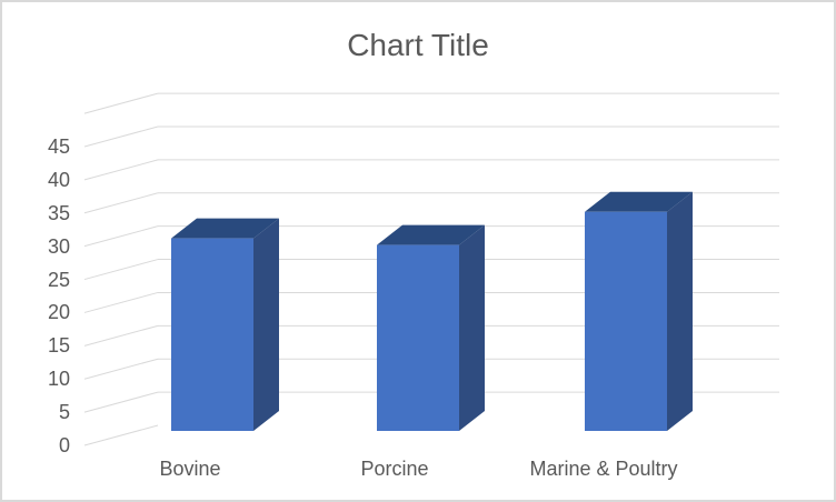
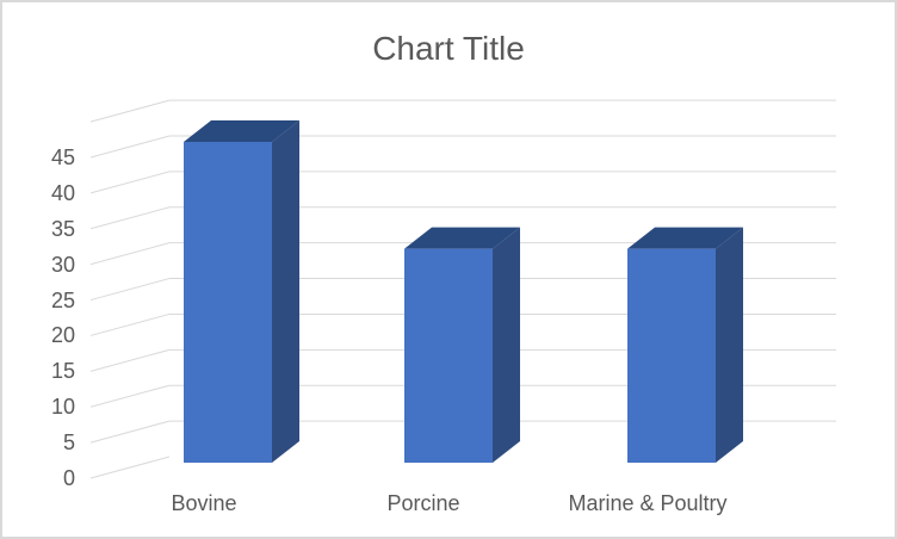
Bovine: 29 -> 45
Porcine: 28 -> 30
Marine & Poultry: 33 -> 30
